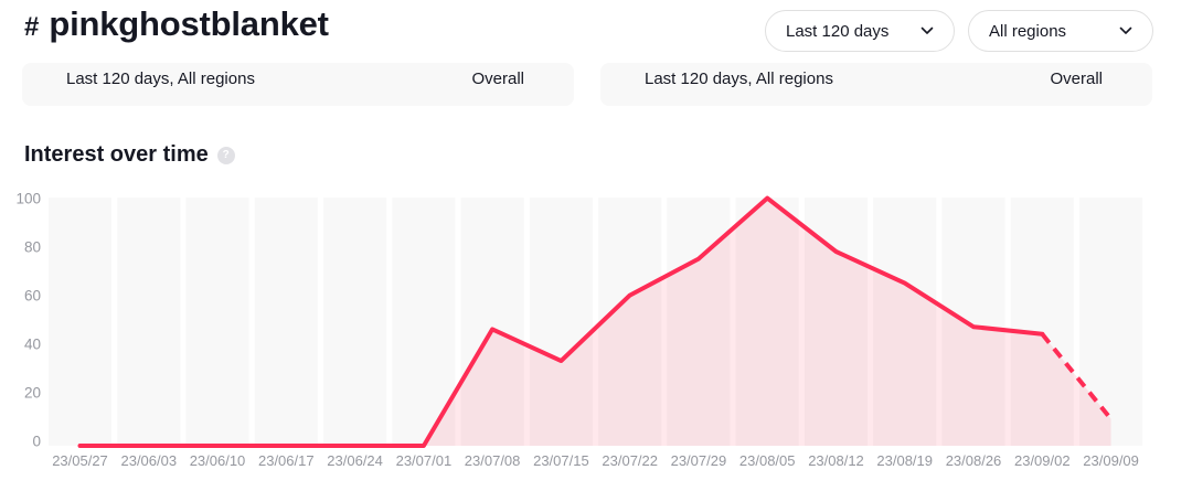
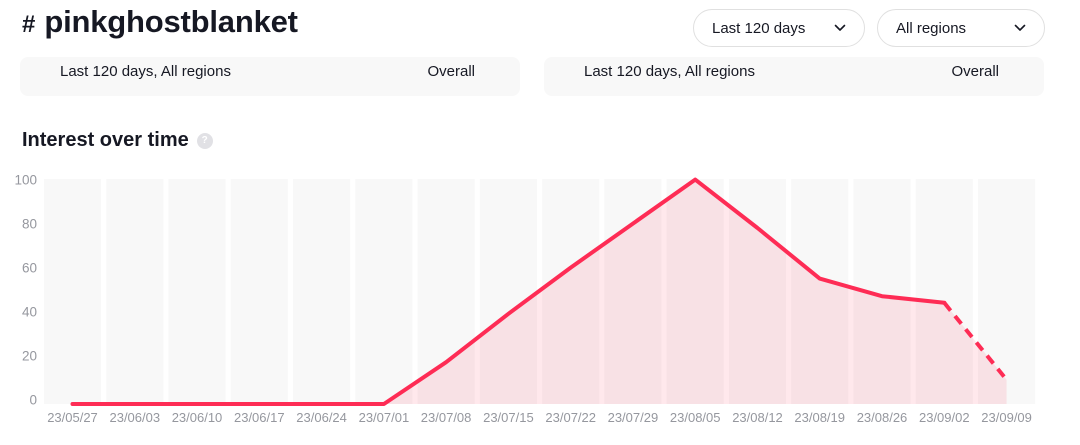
23/07/08: 48 -> 19
23/07/15: 35 -> 41
23/07/29: 77 -> 82
23/08/19: 67 -> 57
